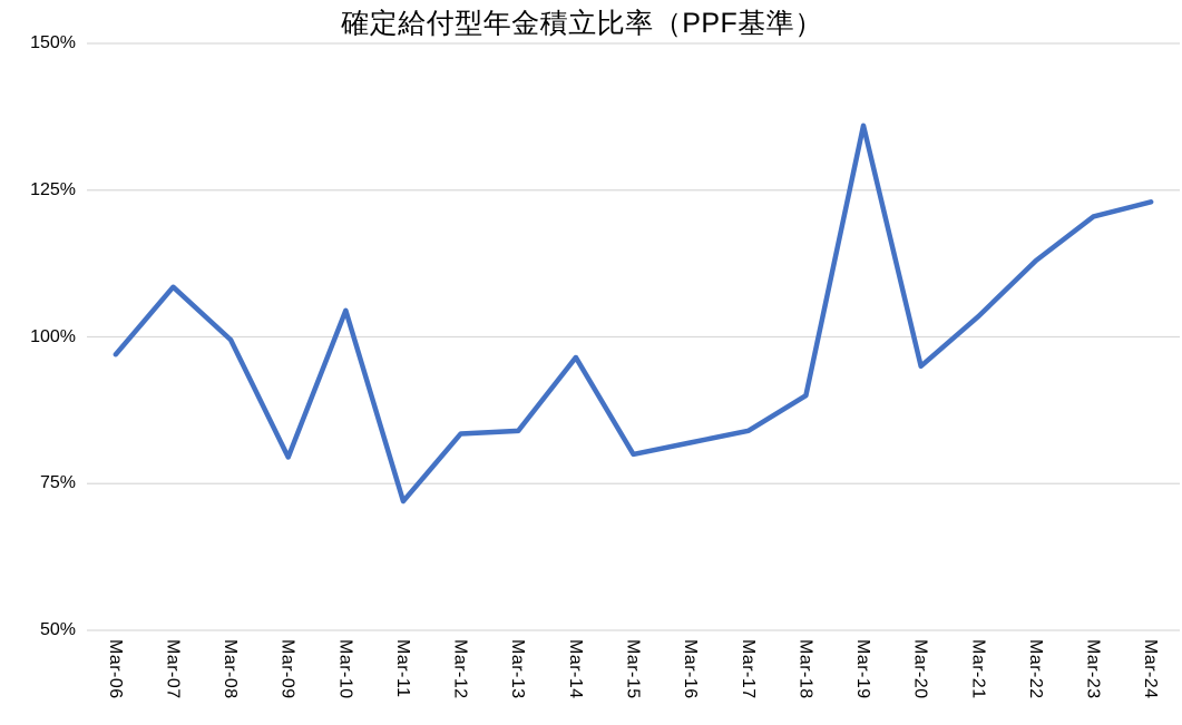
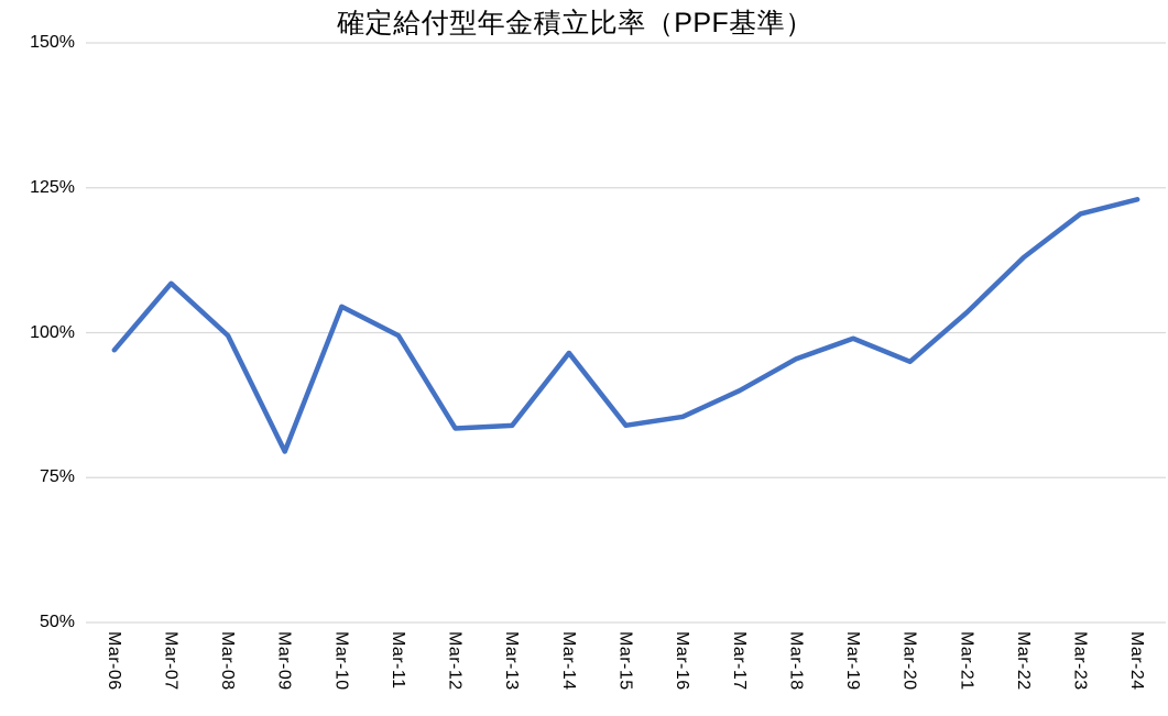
Mar-11: 72% -> 100%
Mar-15: 80% -> 84%
Mar-16: 82% -> 86%
Mar-17: 84% -> 90%
Mar-18: 90% -> 96%
Mar-19: 136% -> 99%
